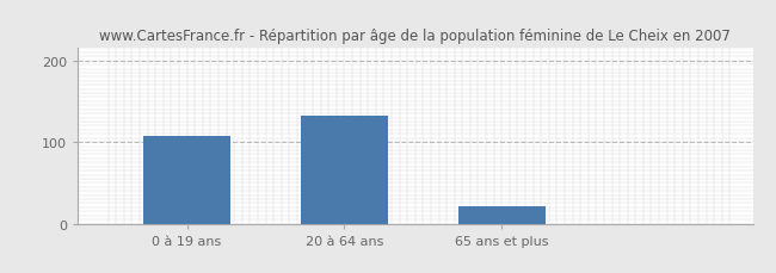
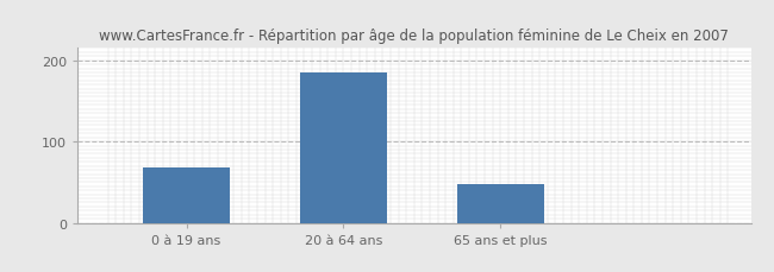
0 à 19 ans: 108 -> 68
20 à 64 ans: 132 -> 185
65 ans et plus: 22 -> 47
